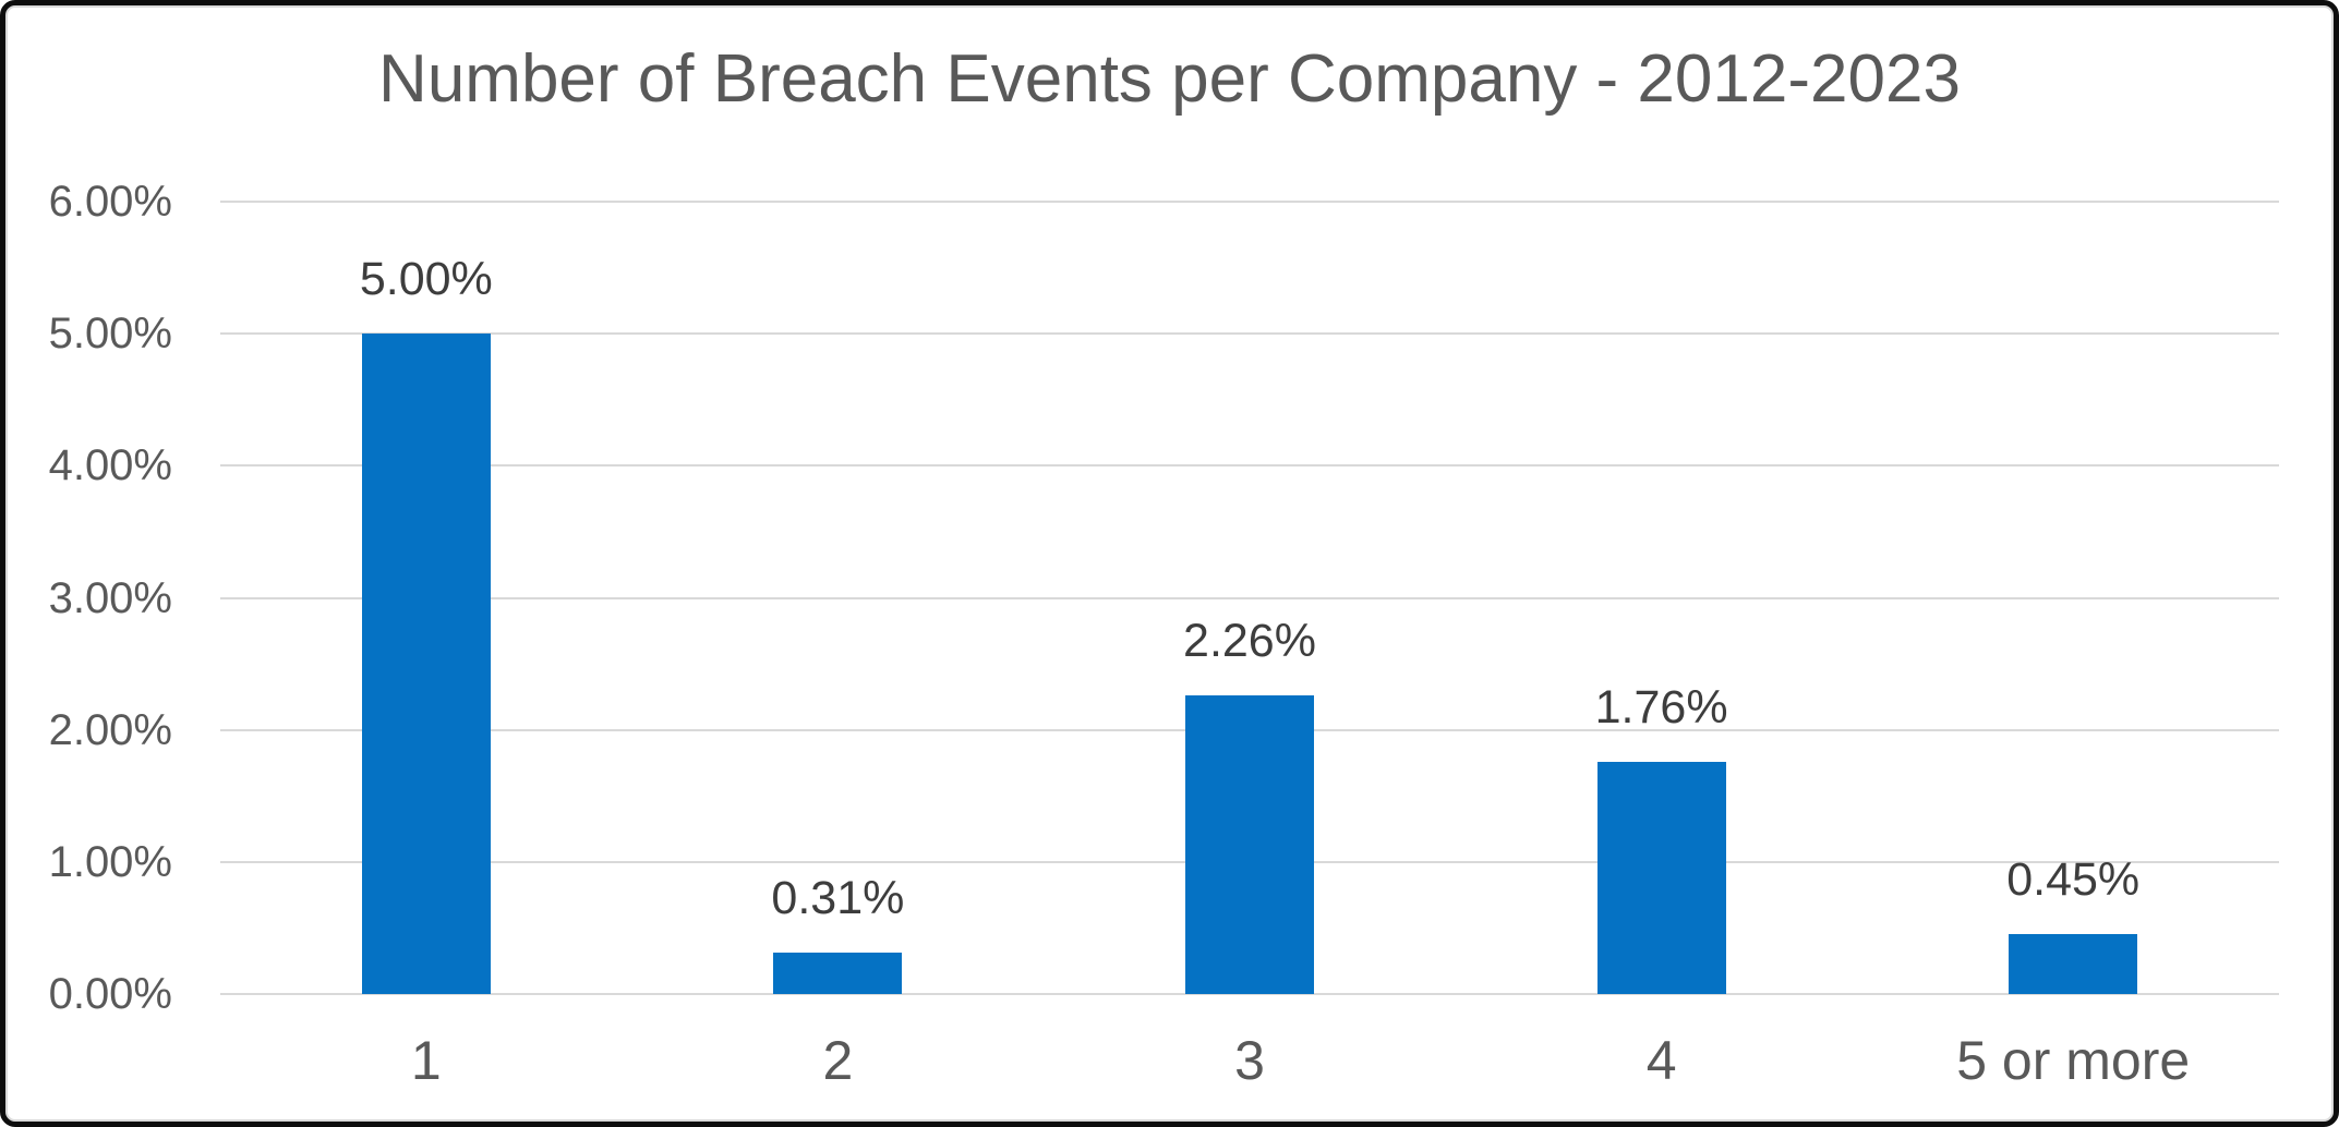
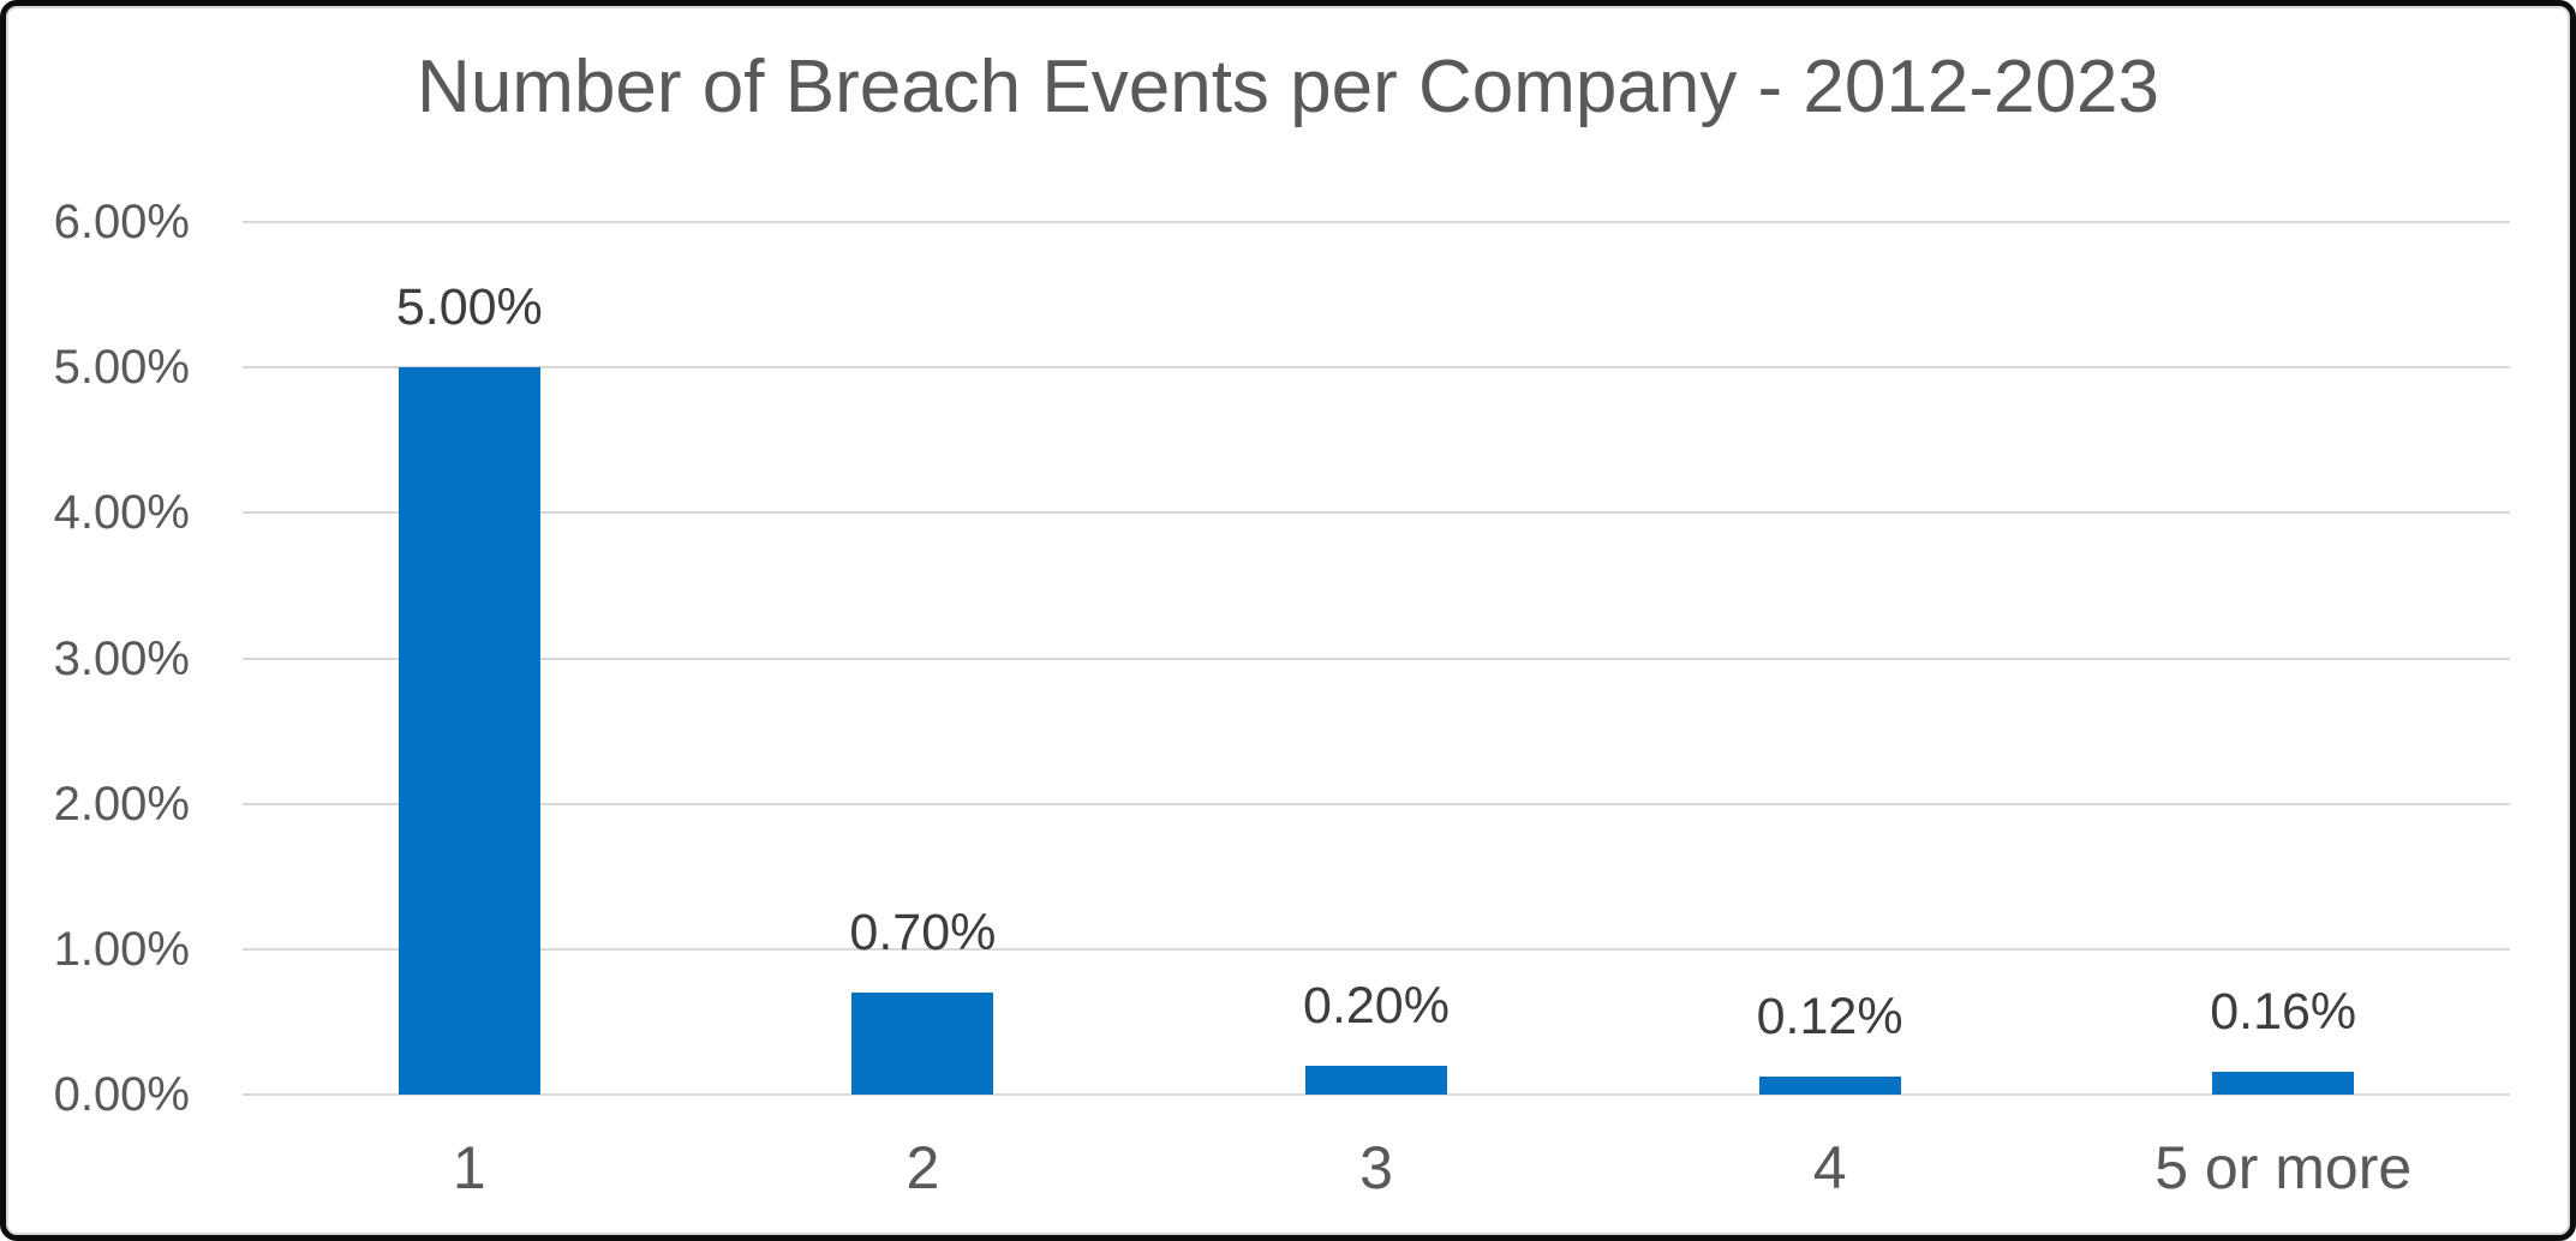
2: 0.31% -> 0.70%
3: 2.26% -> 0.20%
4: 1.76% -> 0.12%
5 or more: 0.45% -> 0.16%
